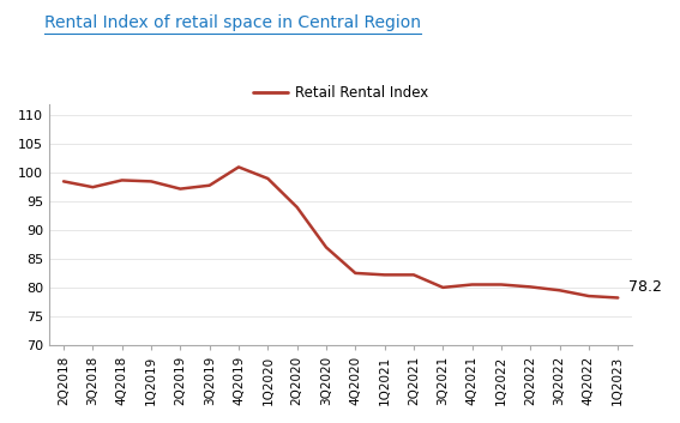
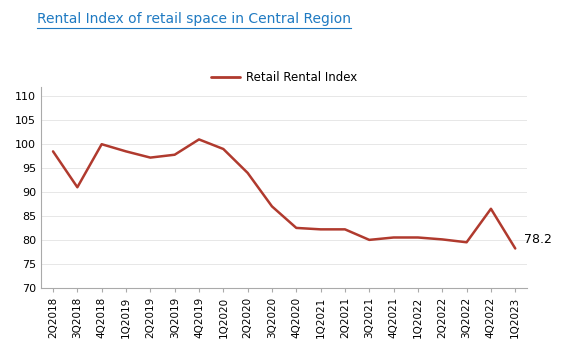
3Q2018: 97.5 -> 91.0
4Q2018: 98.7 -> 100.0
4Q2022: 78.5 -> 86.5
